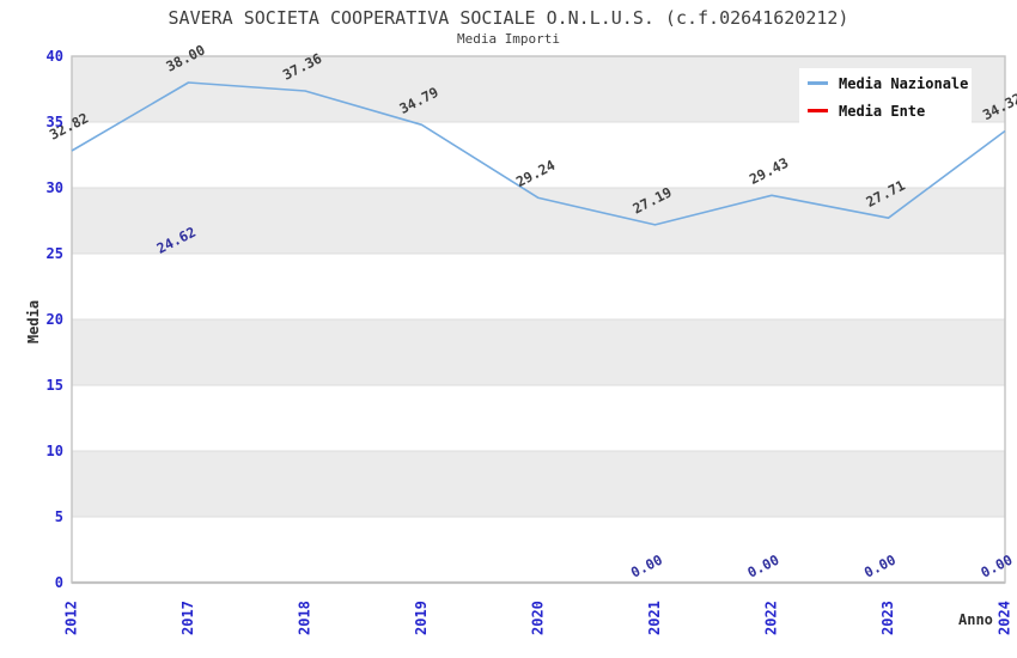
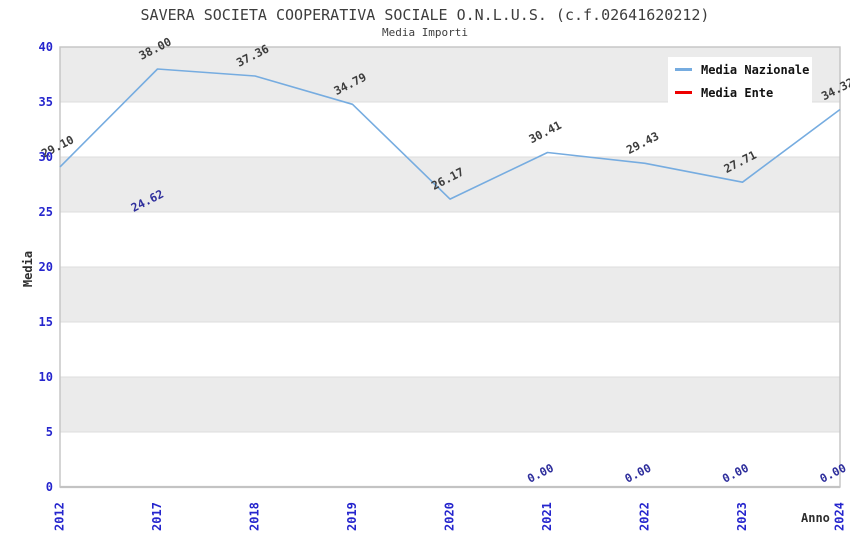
Media Nazionale/2012: 32.82 -> 29.10
Media Nazionale/2020: 29.24 -> 26.17
Media Nazionale/2021: 27.19 -> 30.41
